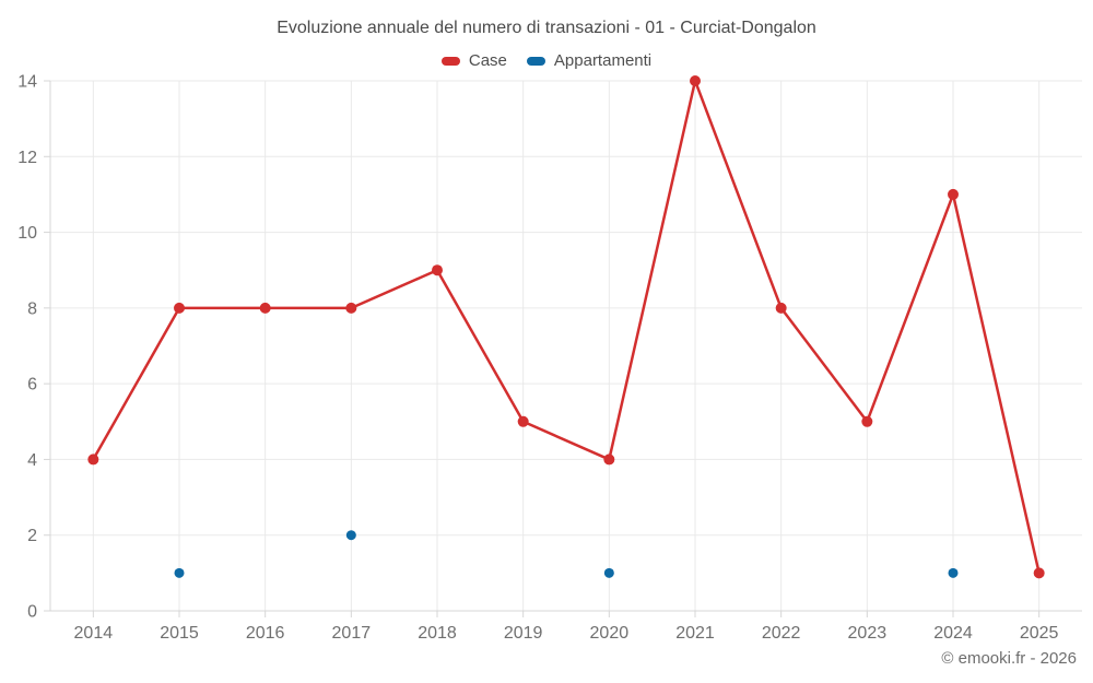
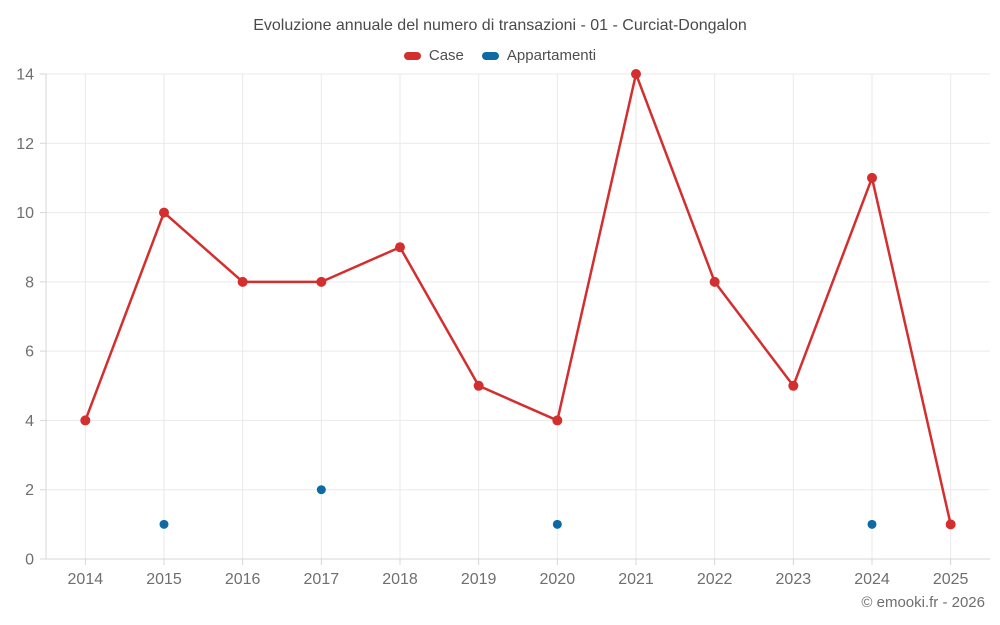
Case/2015: 8 -> 10
